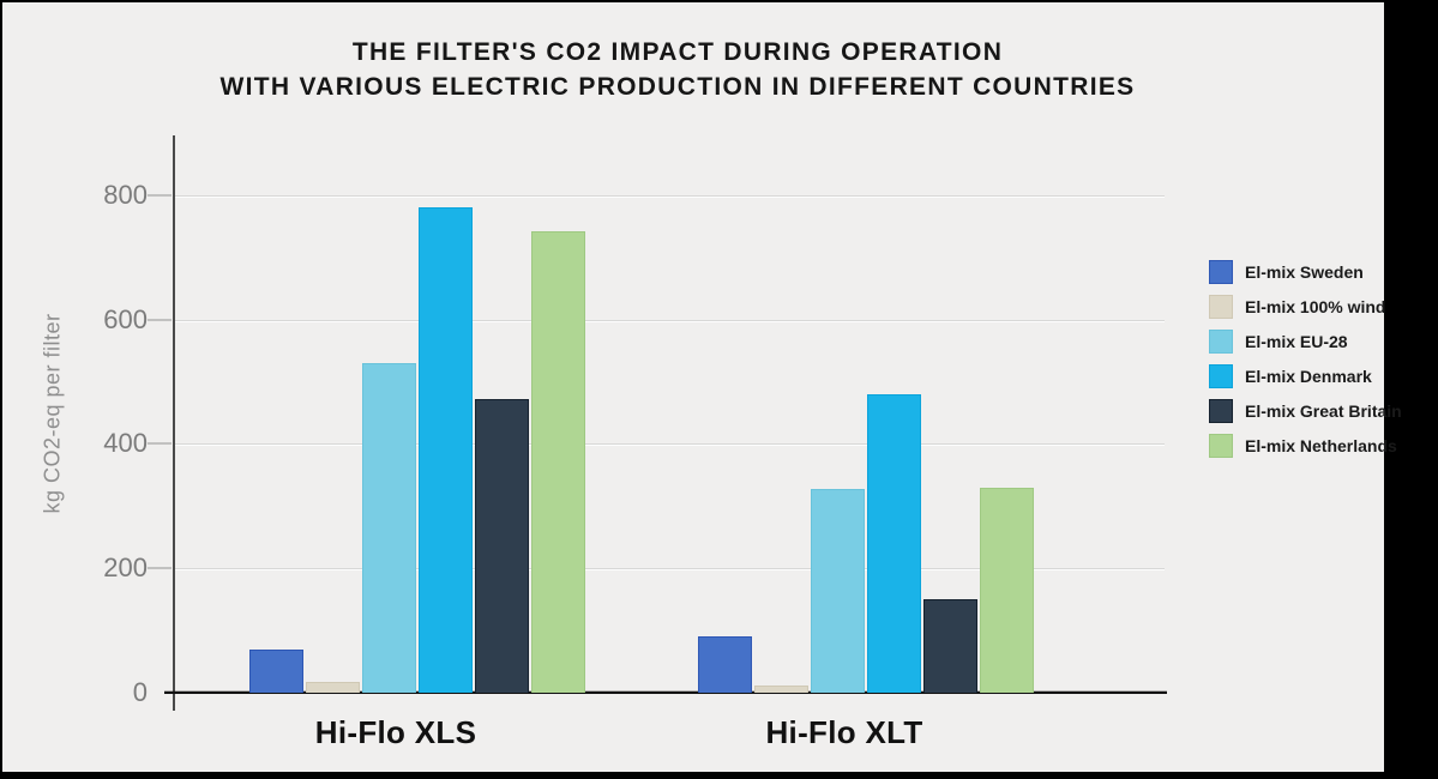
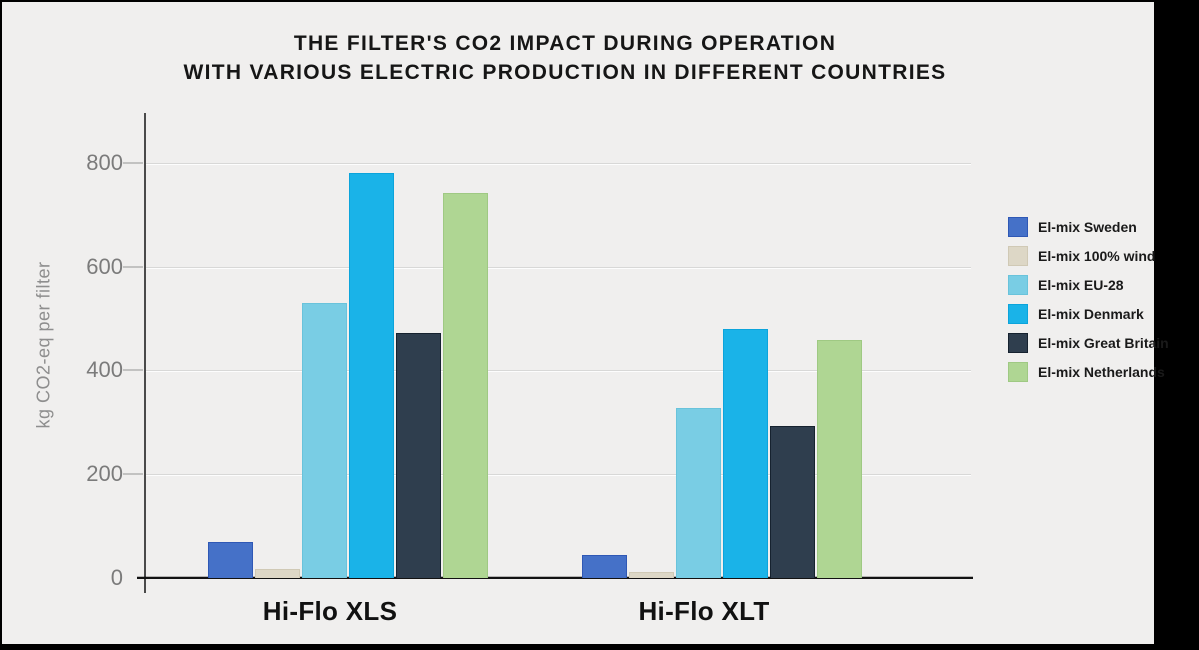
El-mix Sweden/Hi-Flo XLT: 90 -> 40
El-mix Great Britain/Hi-Flo XLT: 150 -> 290
El-mix Netherlands/Hi-Flo XLT: 330 -> 460
